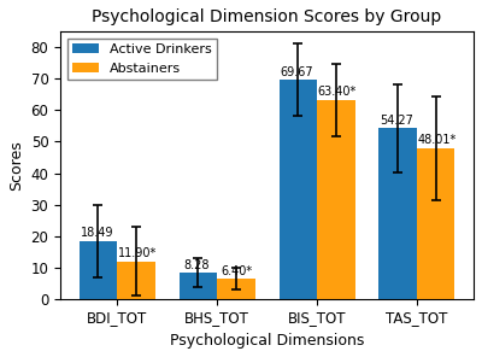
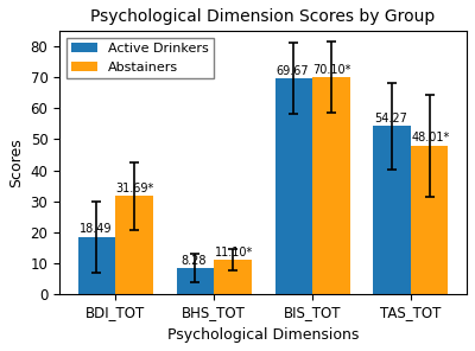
Abstainers/BDI_TOT: 11.90* -> 31.69*
Abstainers/BHS_TOT: 6.40* -> 11.10*
Abstainers/BIS_TOT: 63.40* -> 70.10*
